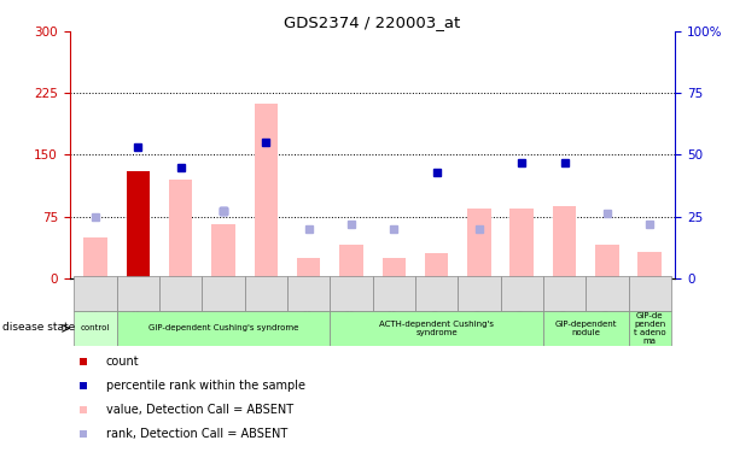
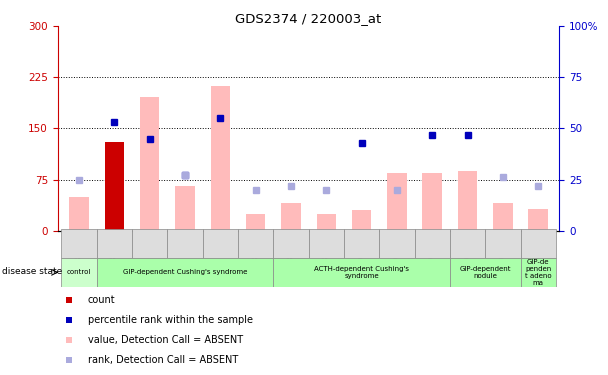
GSM86166: 120 -> 196
